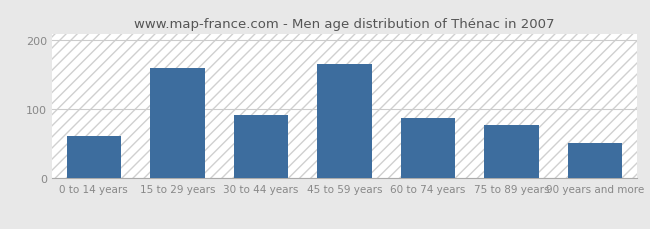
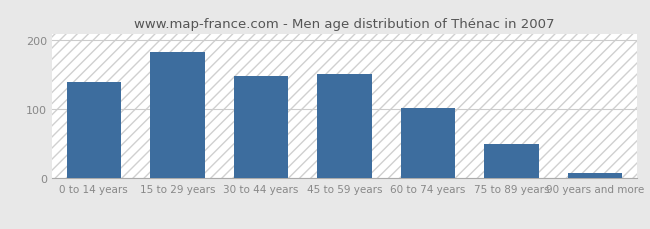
0 to 14 years: 62 -> 140
15 to 29 years: 160 -> 183
30 to 44 years: 92 -> 148
45 to 59 years: 166 -> 152
60 to 74 years: 88 -> 102
75 to 89 years: 78 -> 50
90 years and more: 52 -> 8
